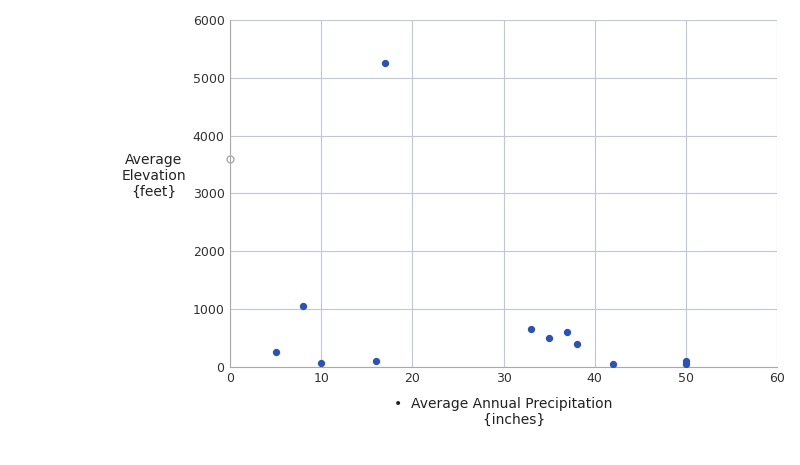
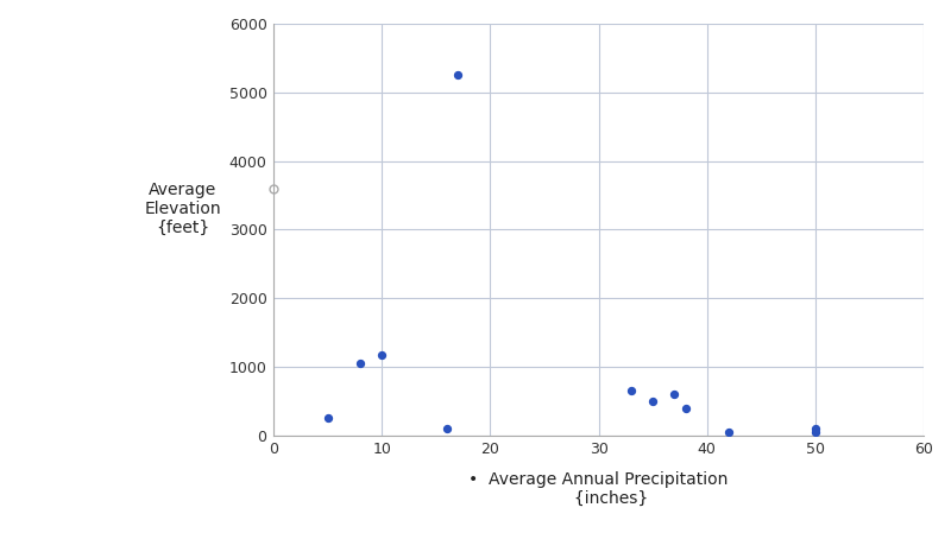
10: 70 -> 1180
